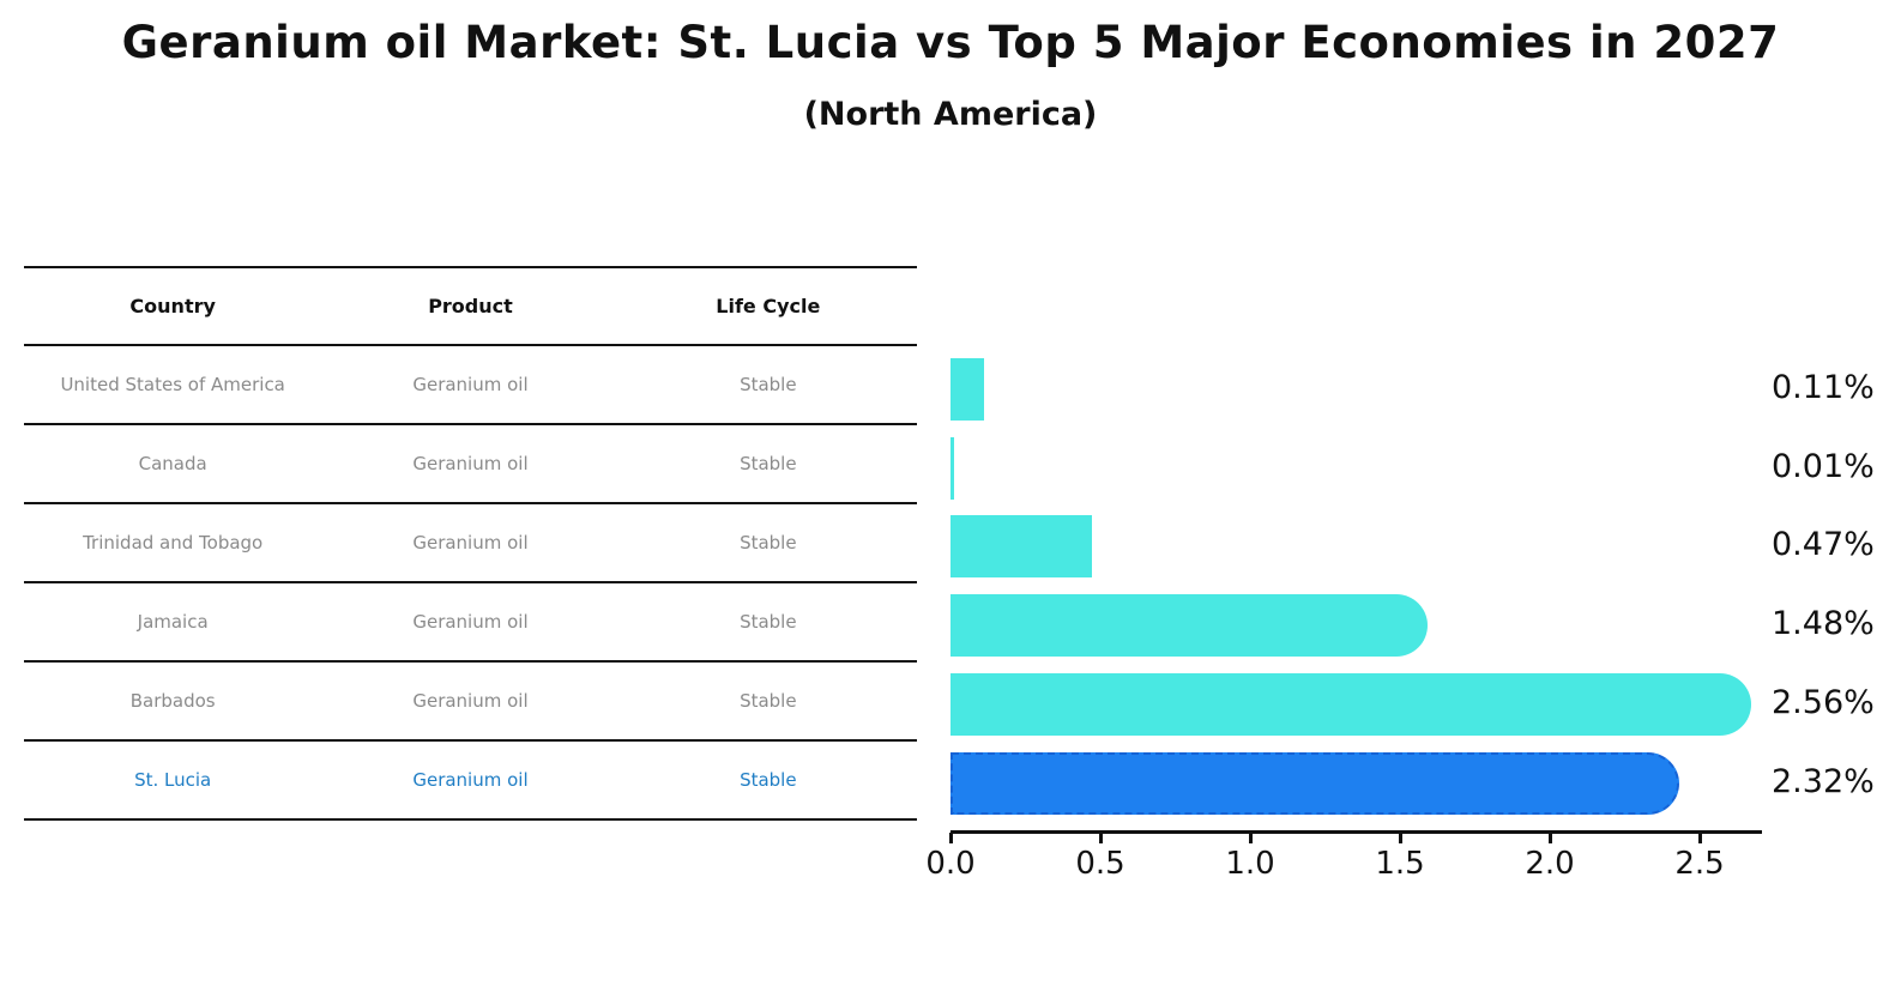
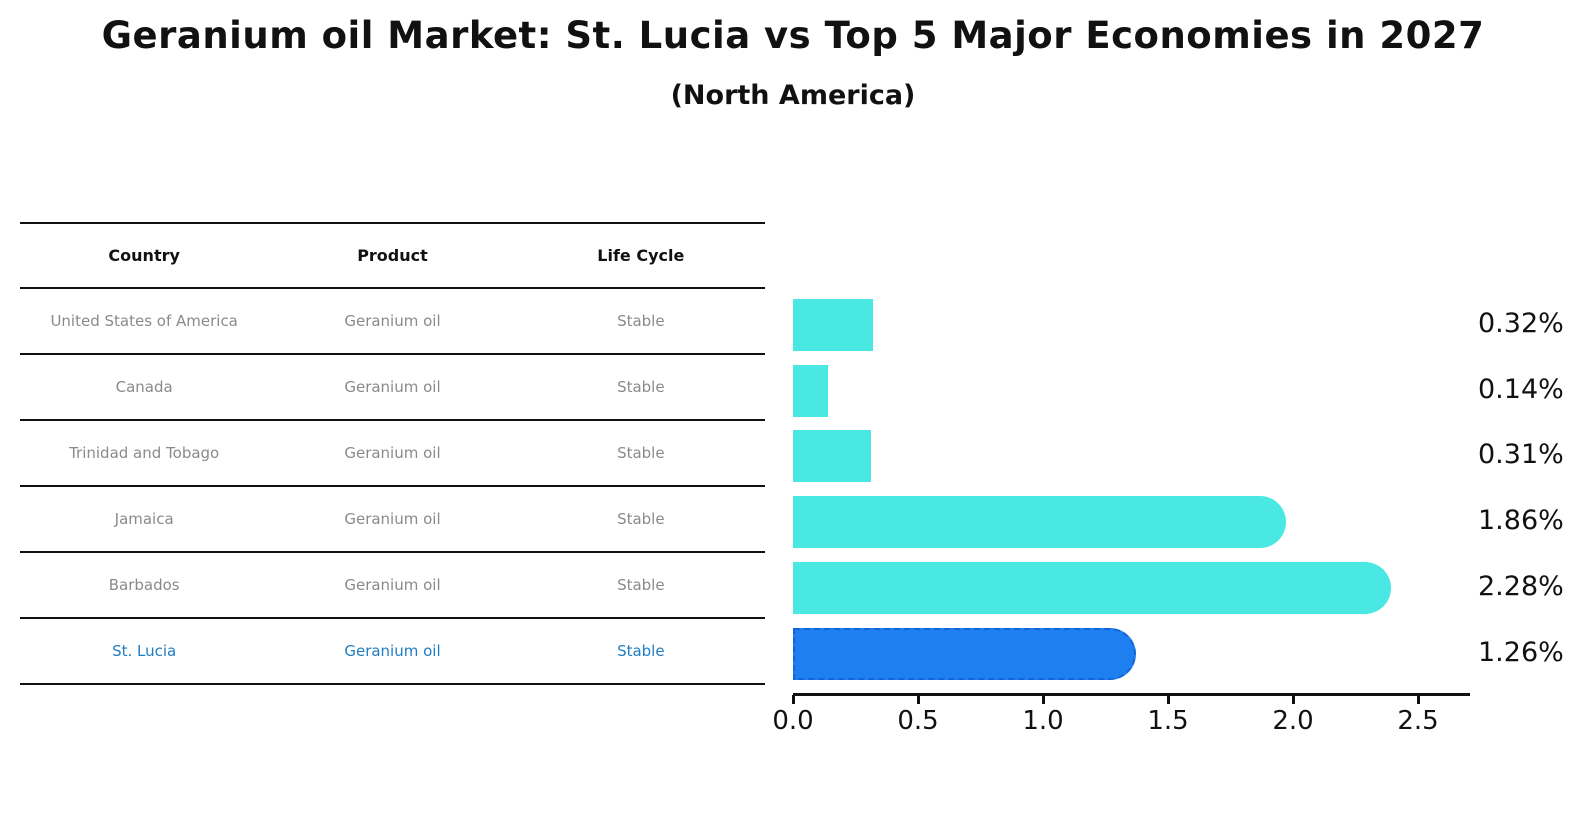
United States of America: 0.11% -> 0.32%
Canada: 0.01% -> 0.14%
Trinidad and Tobago: 0.47% -> 0.31%
Jamaica: 1.48% -> 1.86%
Barbados: 2.56% -> 2.28%
St. Lucia: 2.32% -> 1.26%
